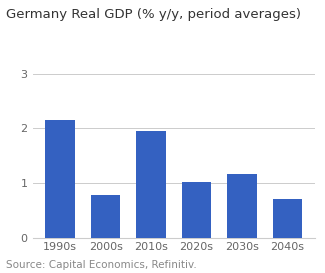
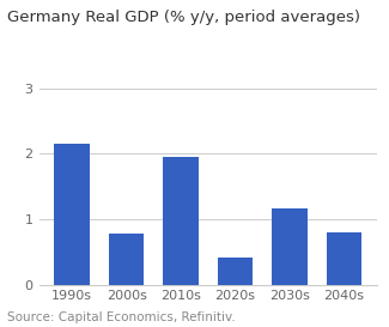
2020s: 1.02 -> 0.42
2040s: 0.70 -> 0.80
